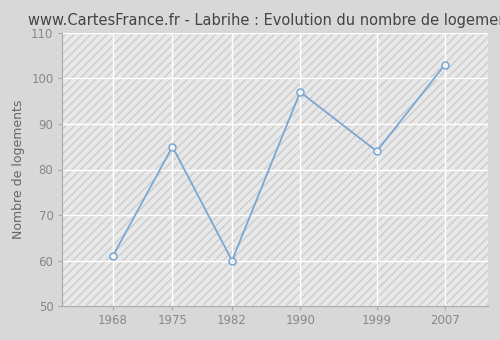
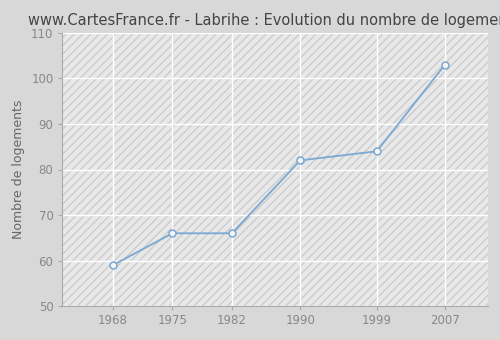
1968: 61 -> 59
1975: 85 -> 66
1982: 60 -> 66
1990: 97 -> 82
